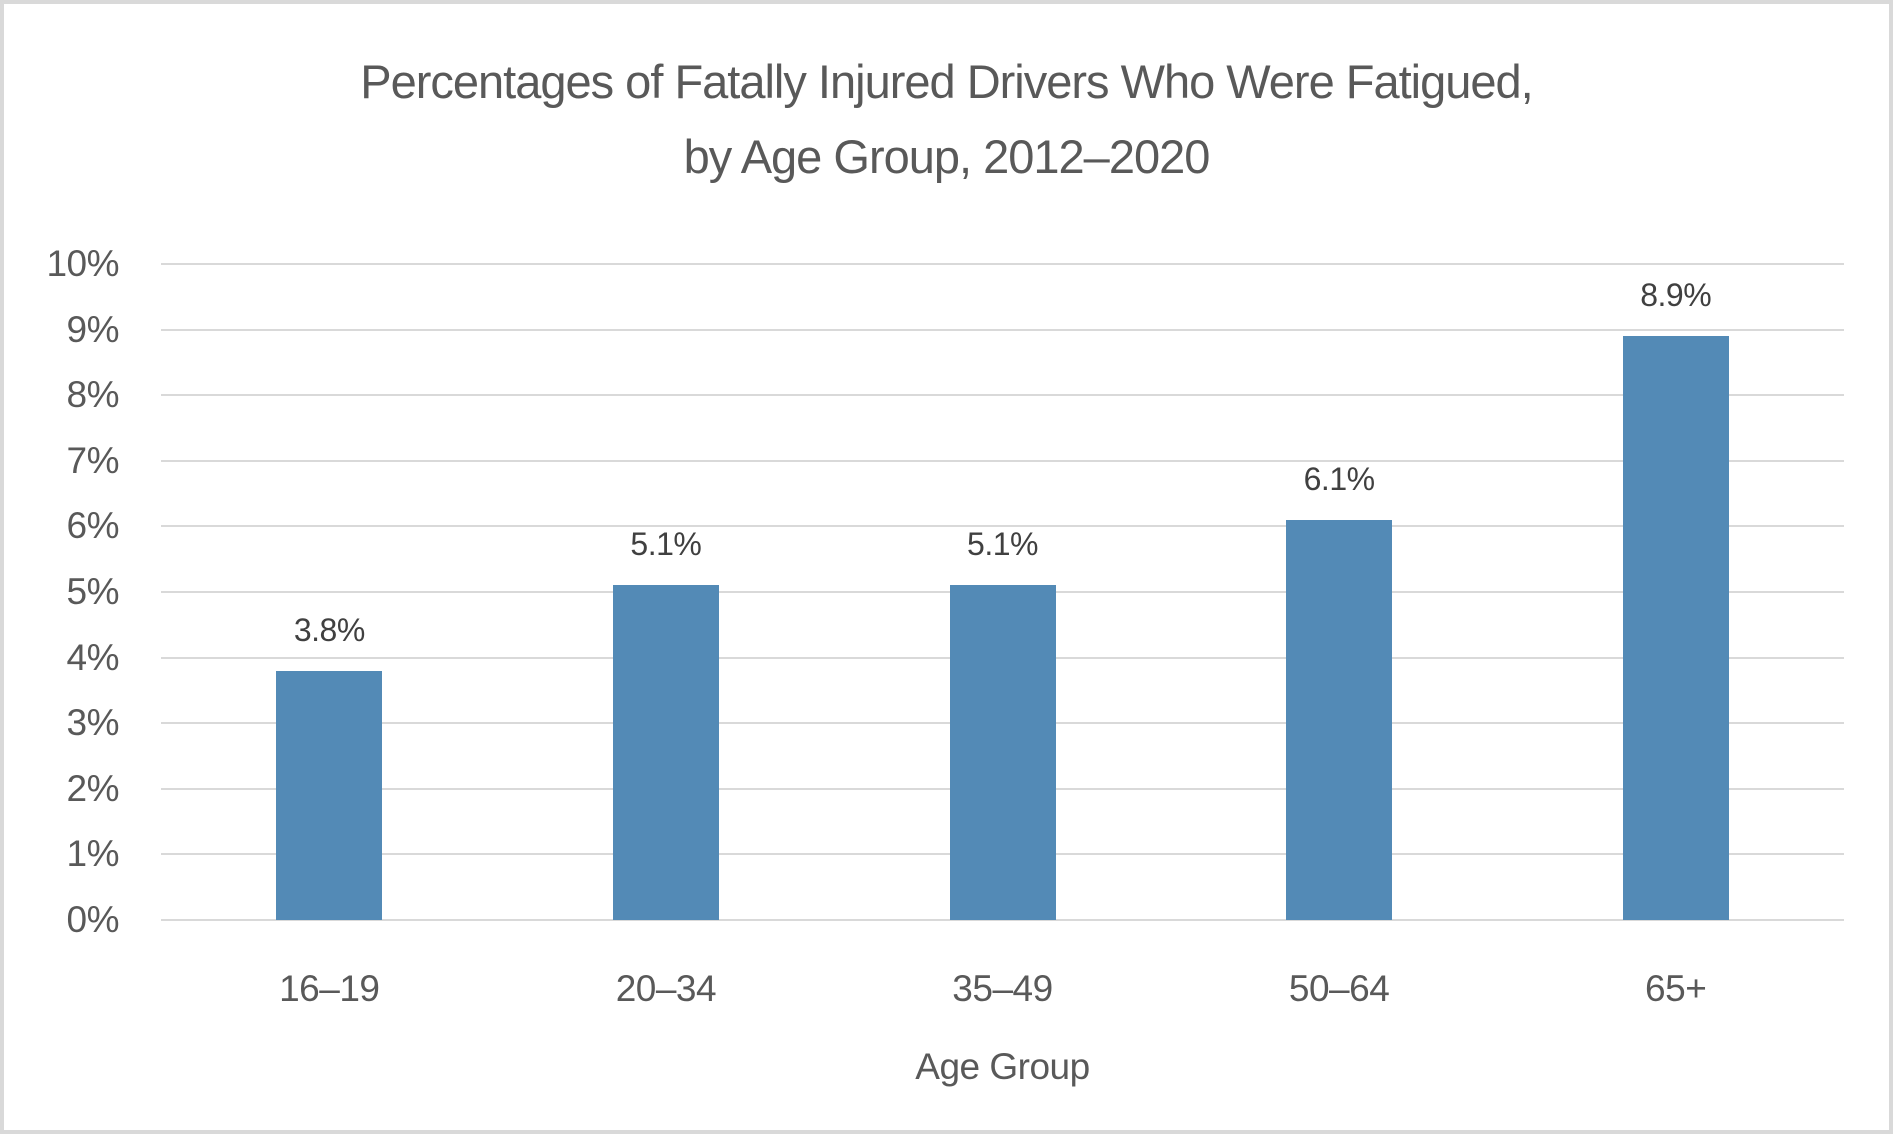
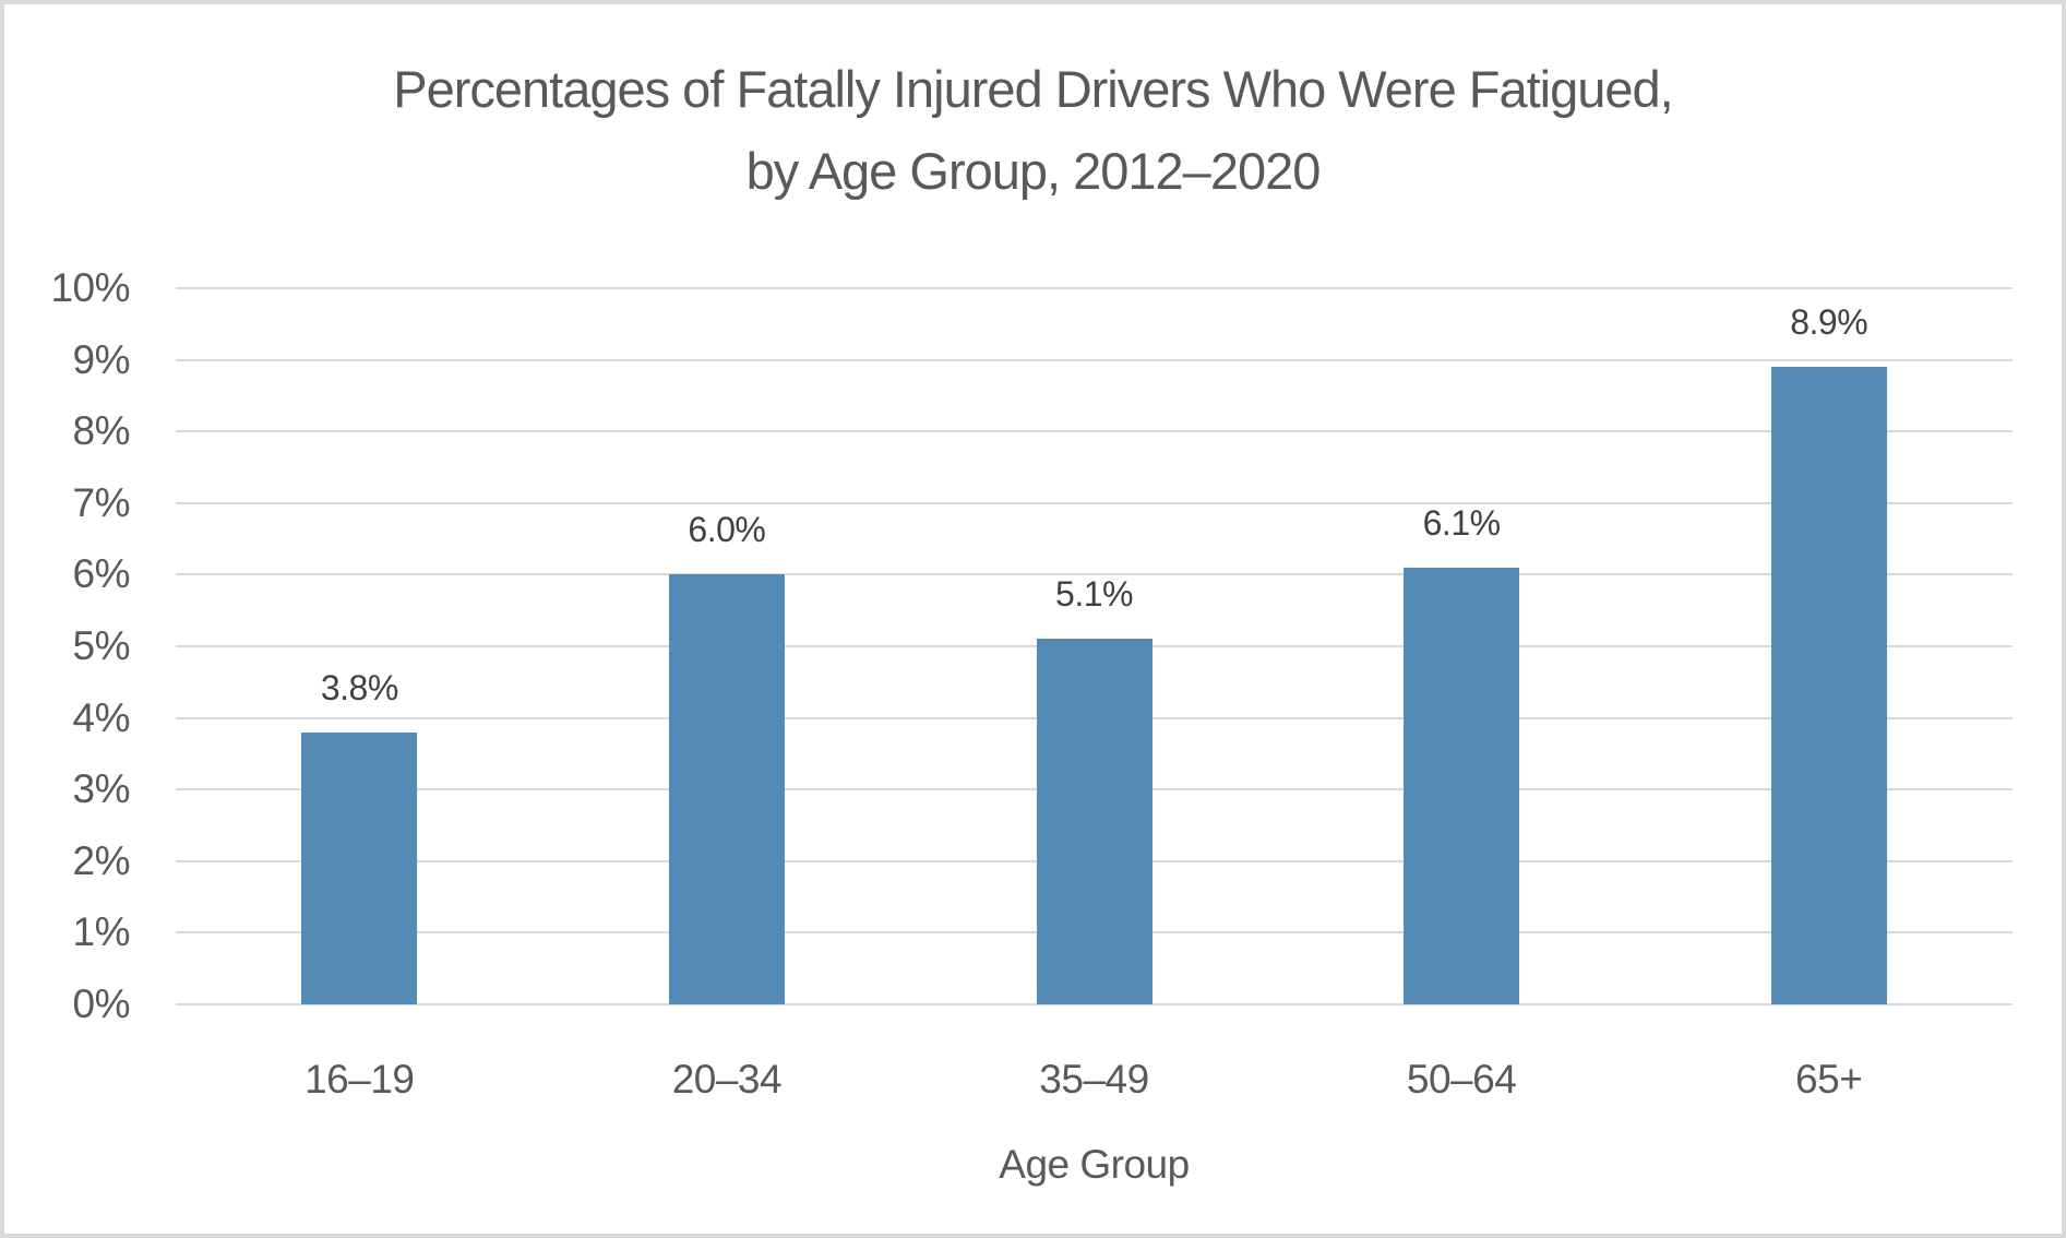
20–34: 5.1% -> 6.0%
